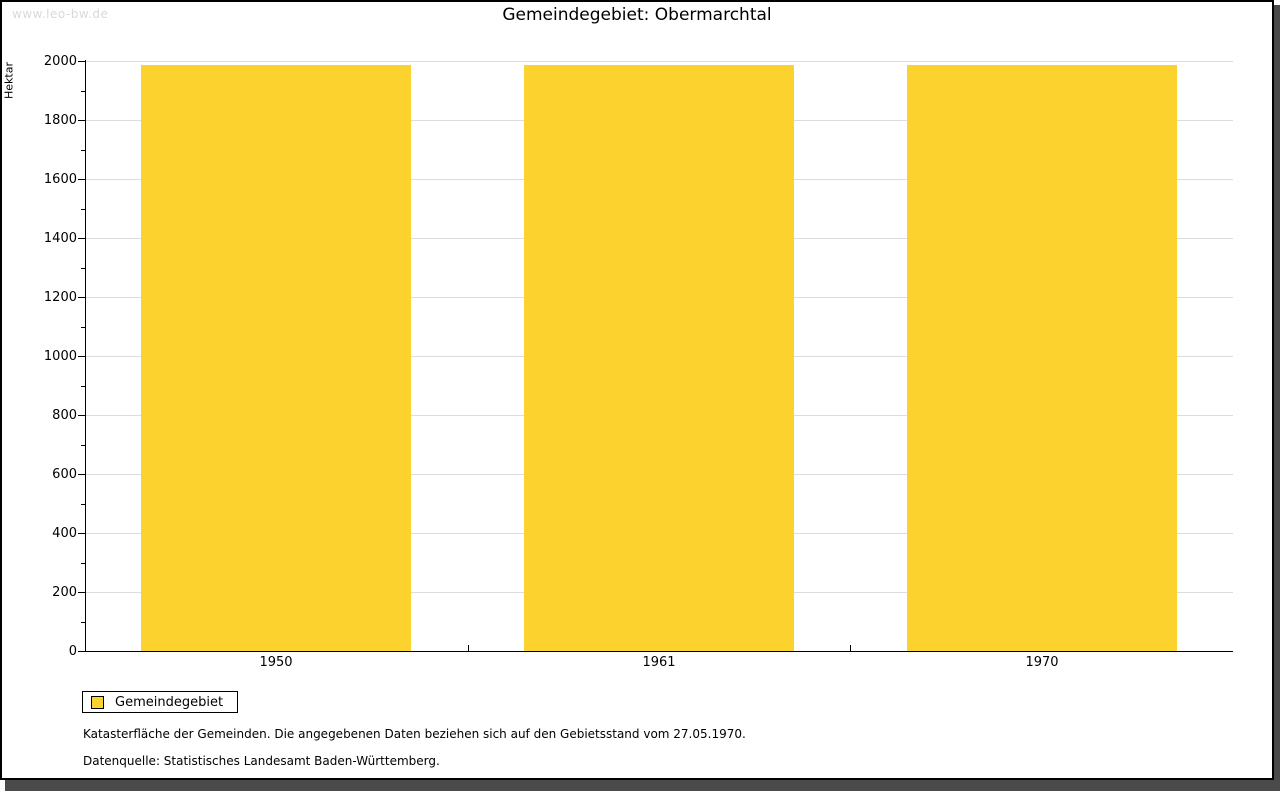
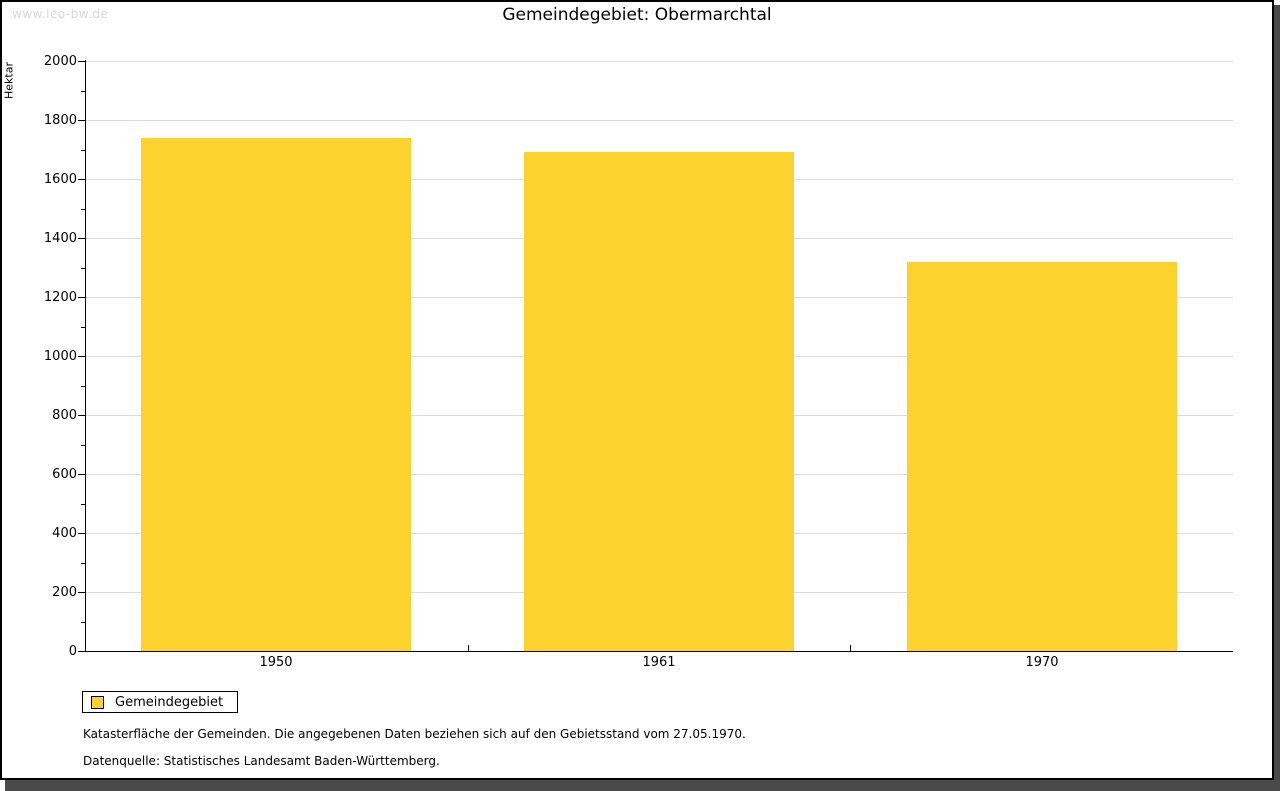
1950: 1980 -> 1740
1961: 1980 -> 1690
1970: 1980 -> 1320
